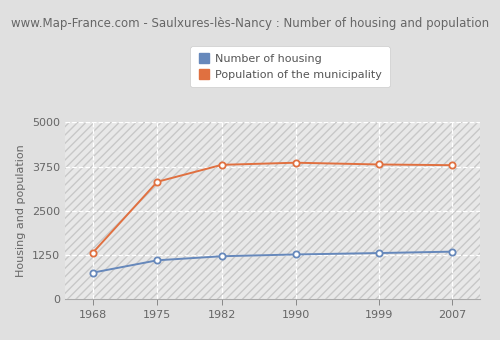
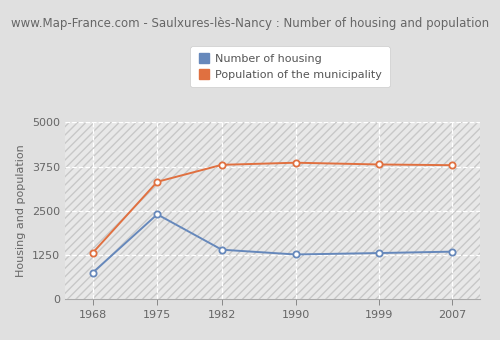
Number of housing/1975: 1100 -> 2400
Number of housing/1982: 1220 -> 1400
